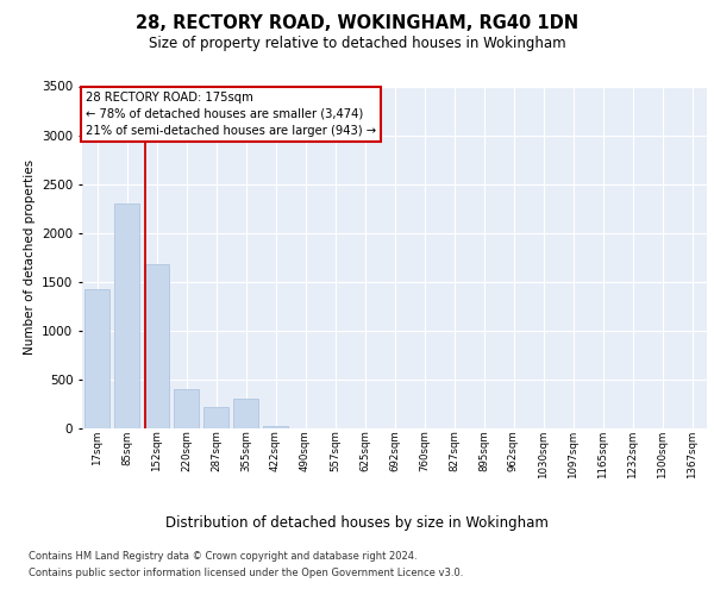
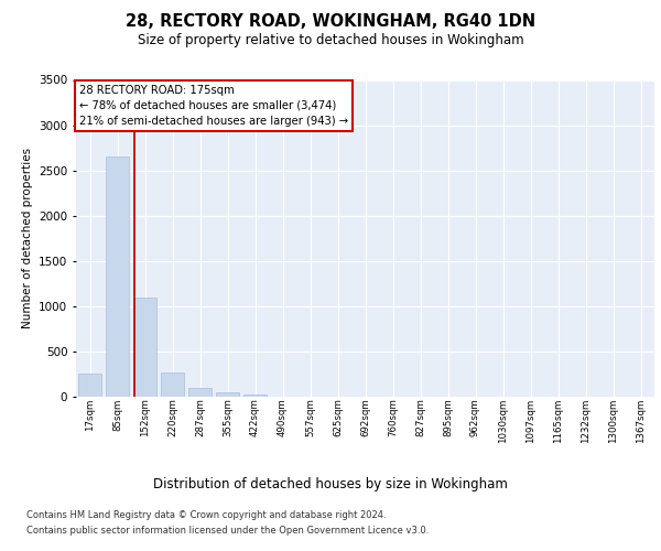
17sqm: 1420 -> 250
85sqm: 2300 -> 2650
152sqm: 1680 -> 1100
220sqm: 400 -> 260
287sqm: 220 -> 100
355sqm: 300 -> 50
